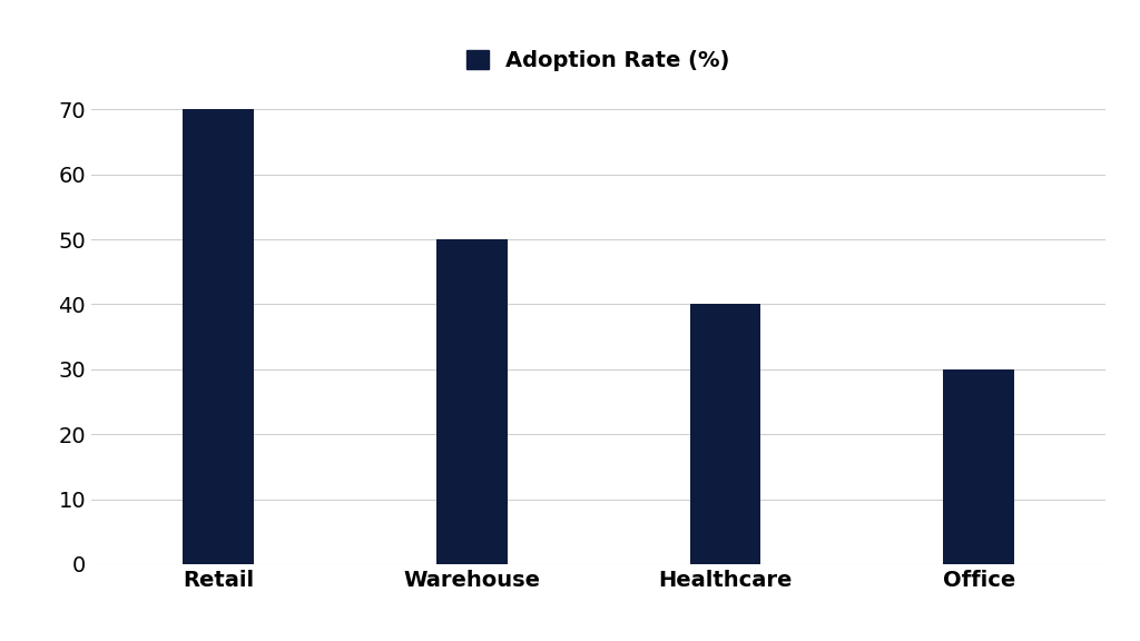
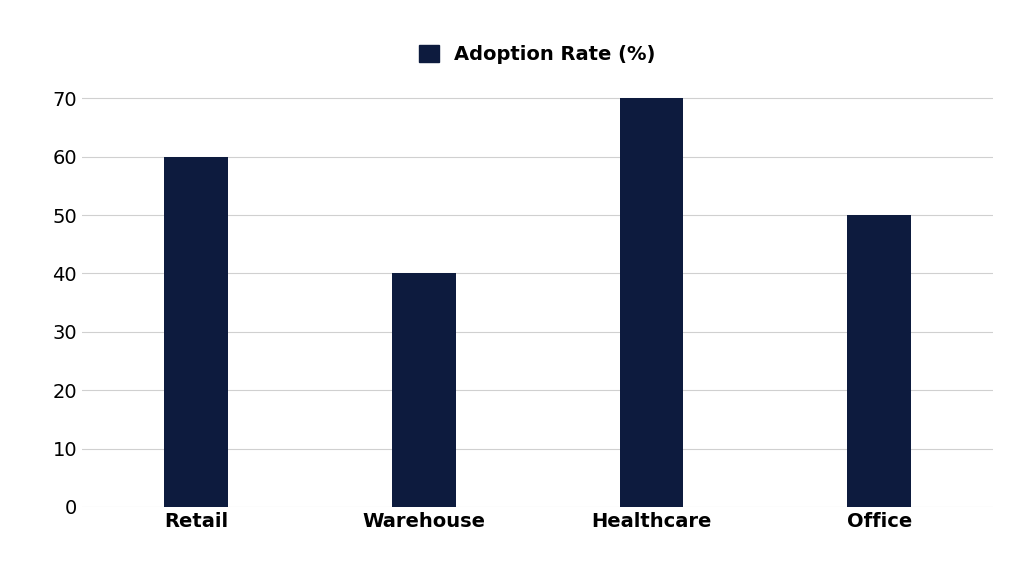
Retail: 70 -> 60
Warehouse: 50 -> 40
Healthcare: 40 -> 70
Office: 30 -> 50
